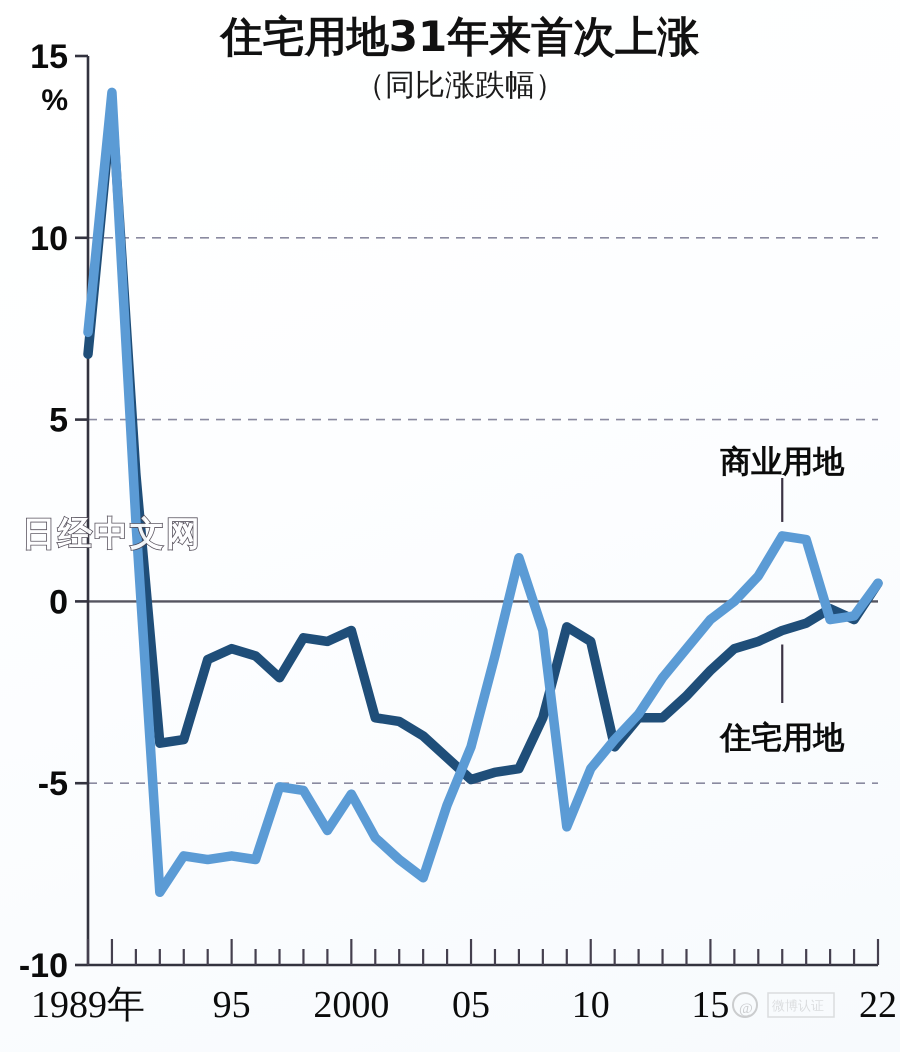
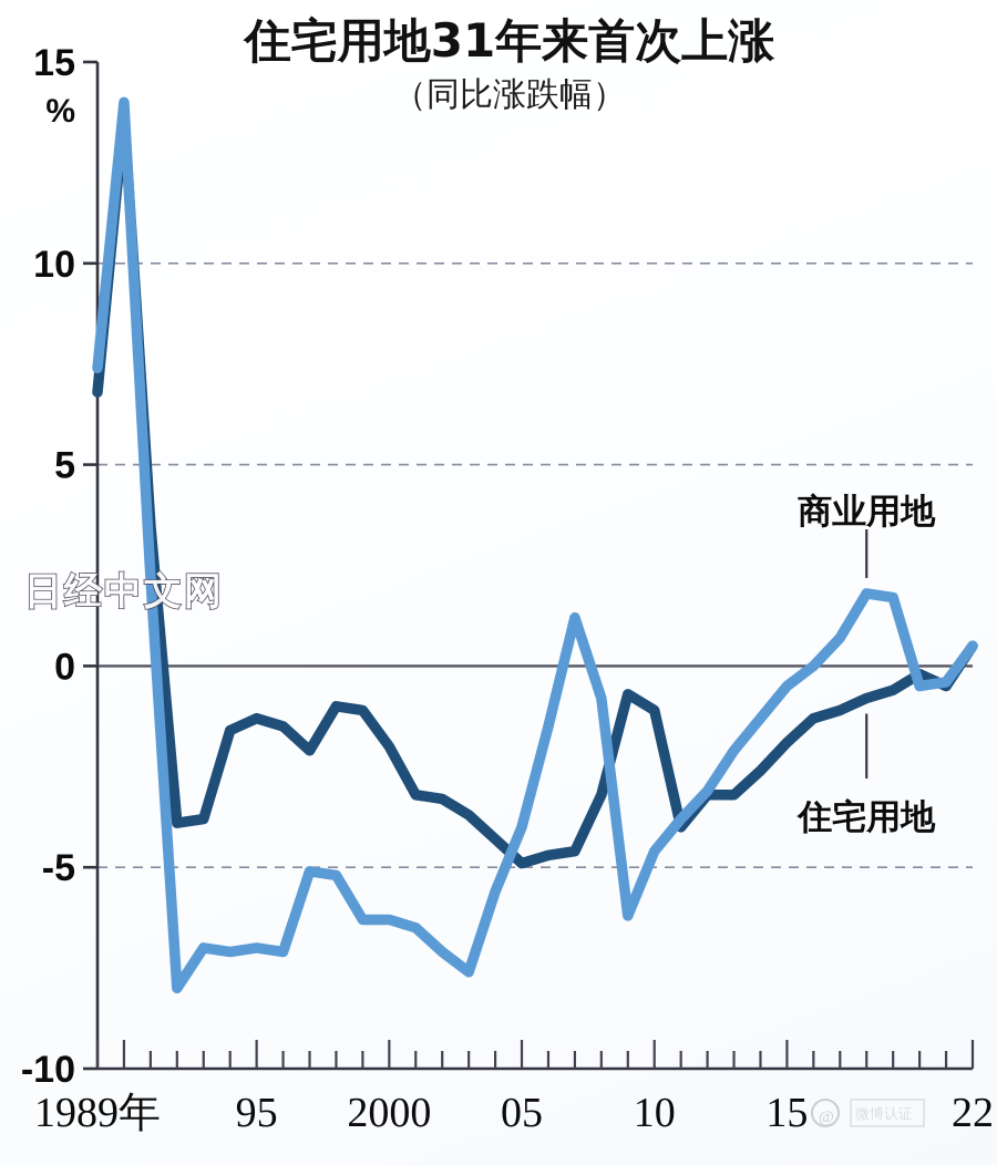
住宅用地/2000: -0.8 -> -2.0
商业用地/2000: -5.3 -> -6.3
